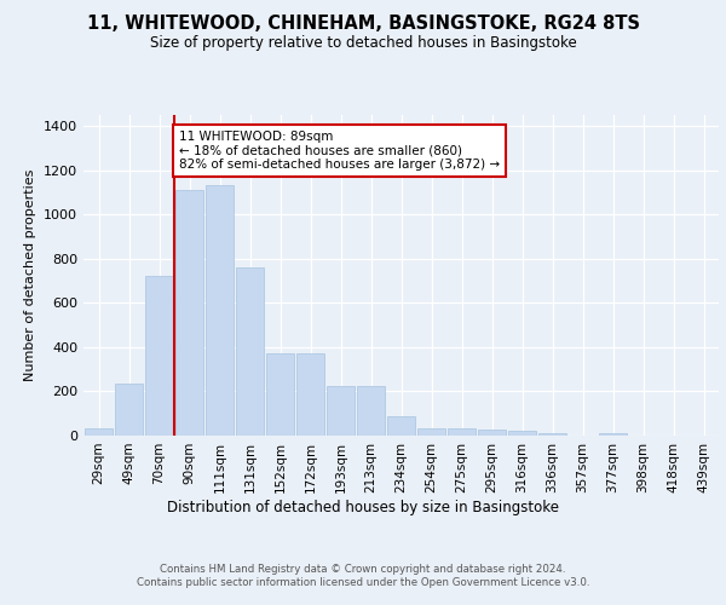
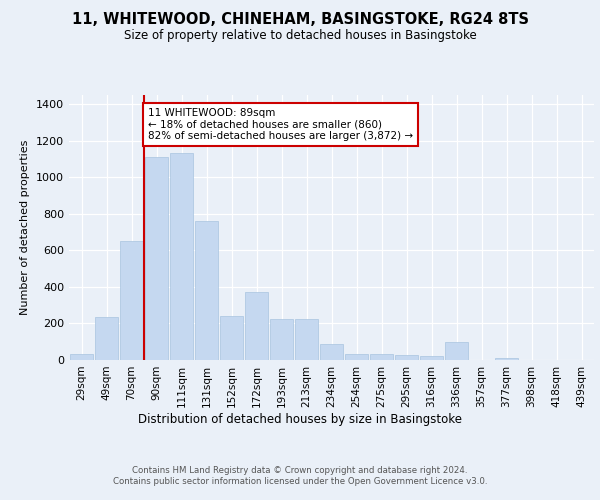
70sqm: 720 -> 650
152sqm: 370 -> 240
336sqm: 10 -> 100
